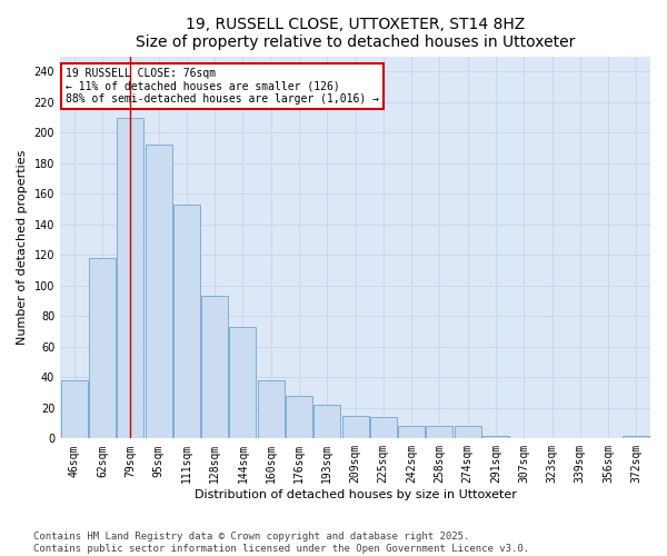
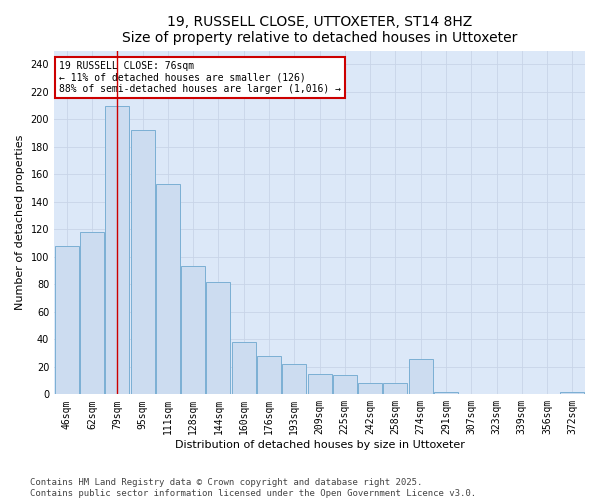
46sqm: 38 -> 108
144sqm: 73 -> 82
274sqm: 8 -> 26
